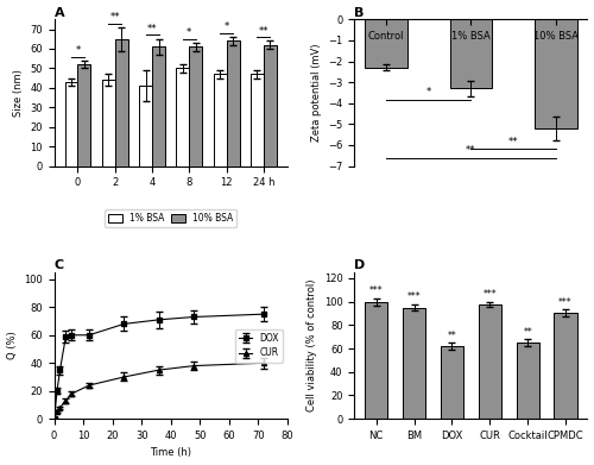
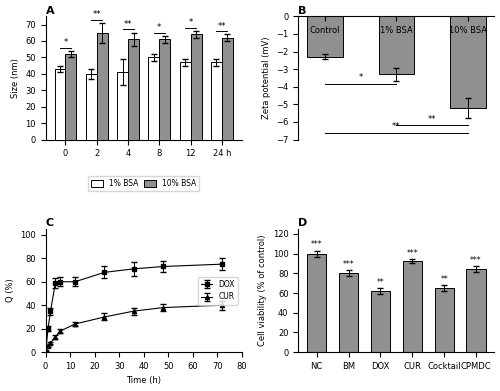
A/1% BSA/2: 44 -> 40
D/BM: 95 -> 80
D/CUR: 98 -> 92
D/CPMDC: 90 -> 84
